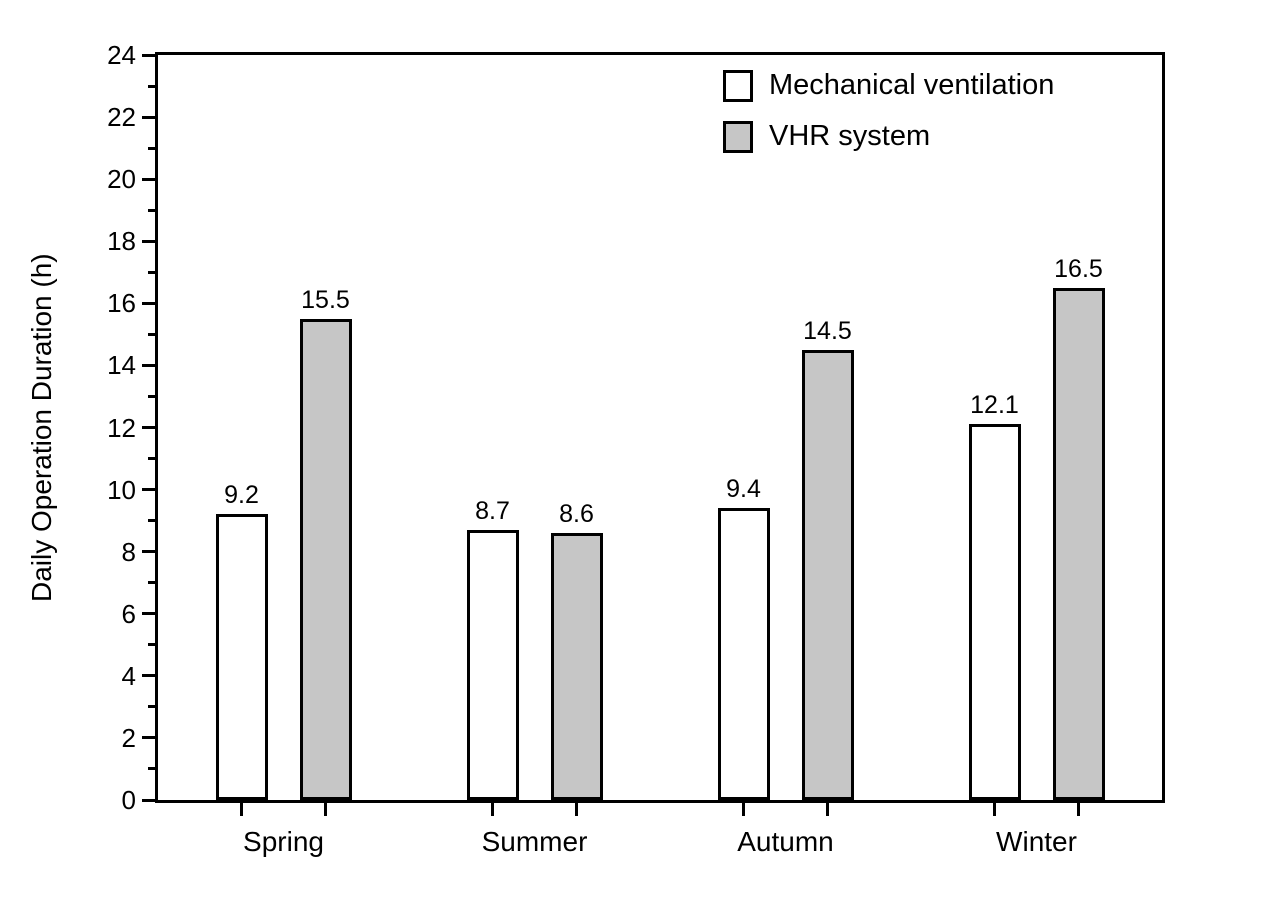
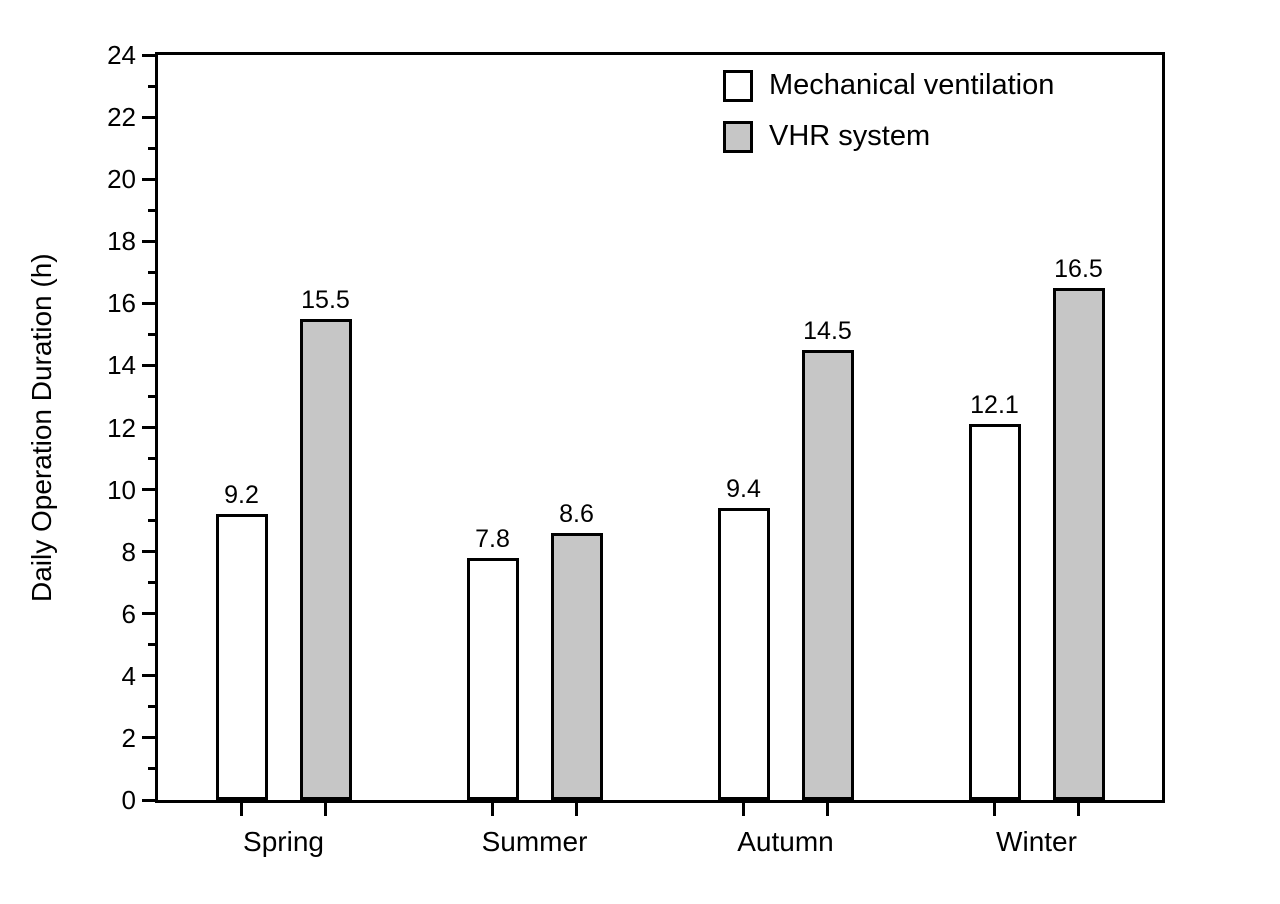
Mechanical ventilation/Summer: 8.7 -> 7.8
